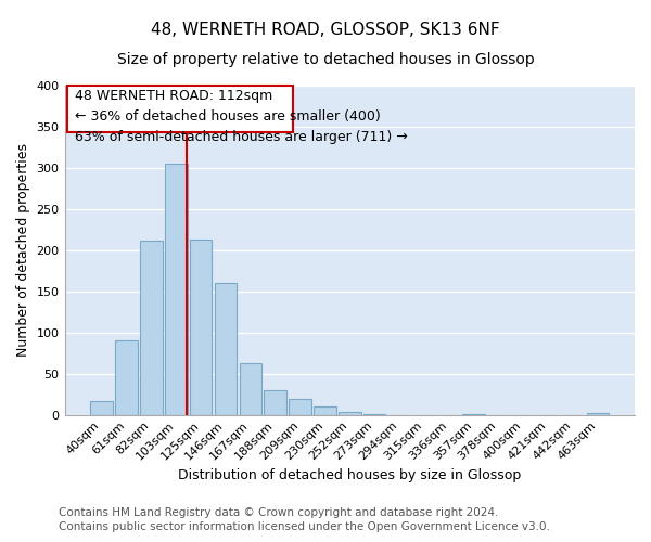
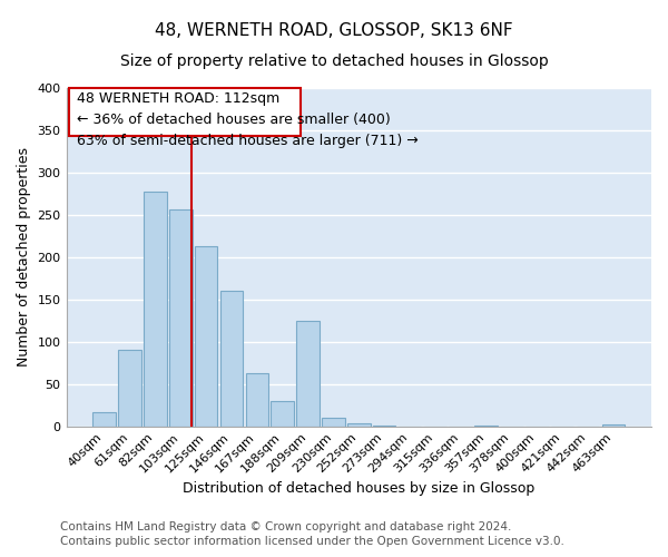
82sqm: 211 -> 278
103sqm: 305 -> 256
209sqm: 19 -> 124
